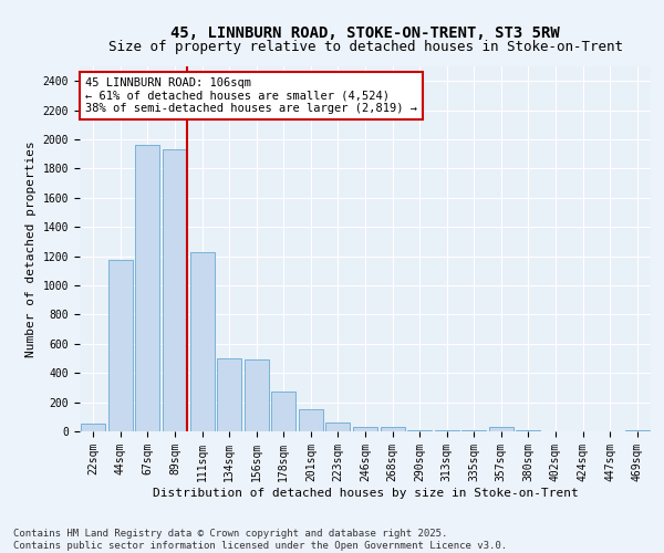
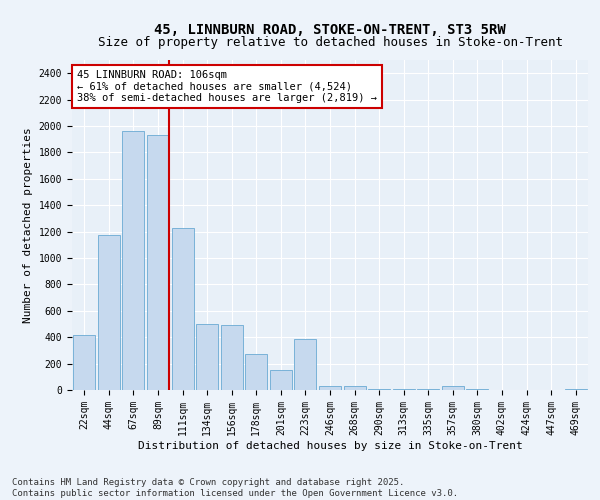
22sqm: 50 -> 420
223sqm: 60 -> 390
